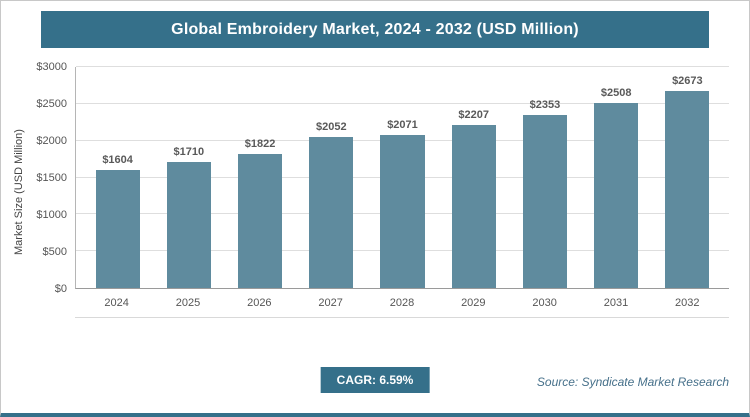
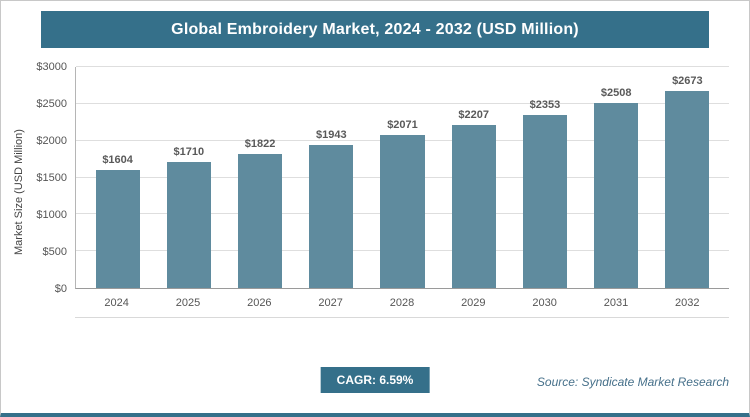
2027: $2052 -> $1943
